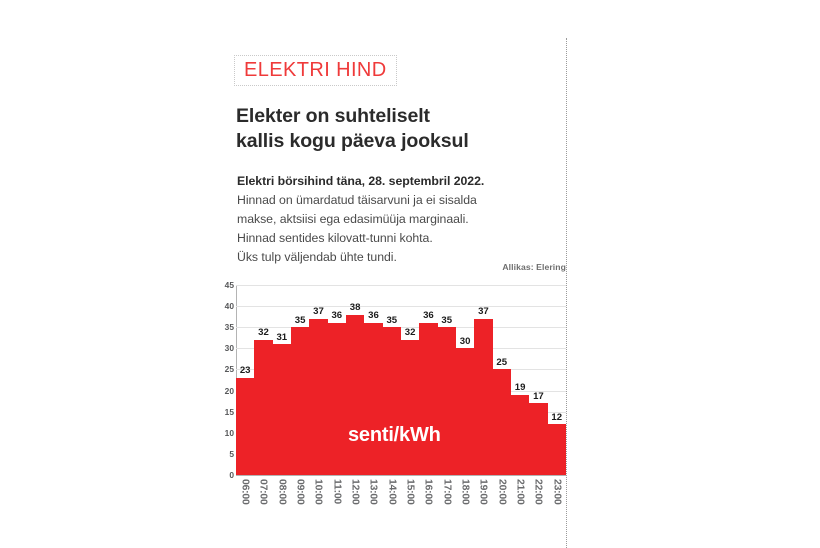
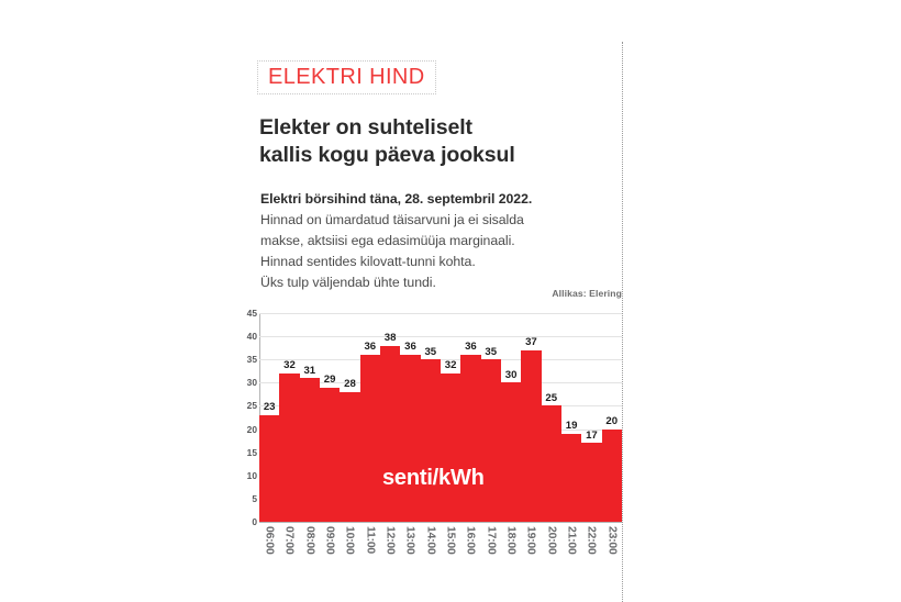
09:00: 35 -> 29
10:00: 37 -> 28
23:00: 12 -> 20
